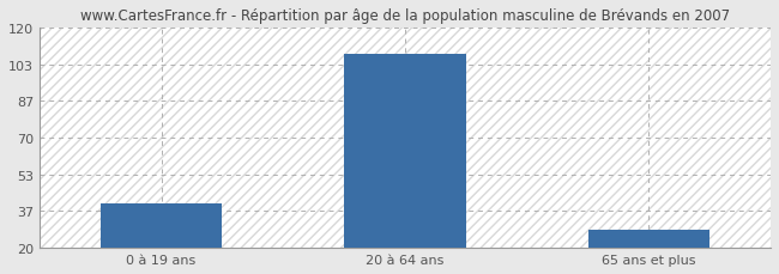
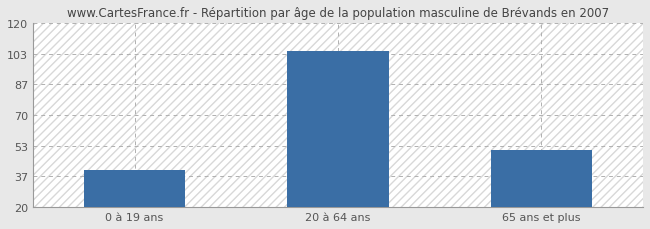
20 à 64 ans: 108 -> 105
65 ans et plus: 28 -> 51
